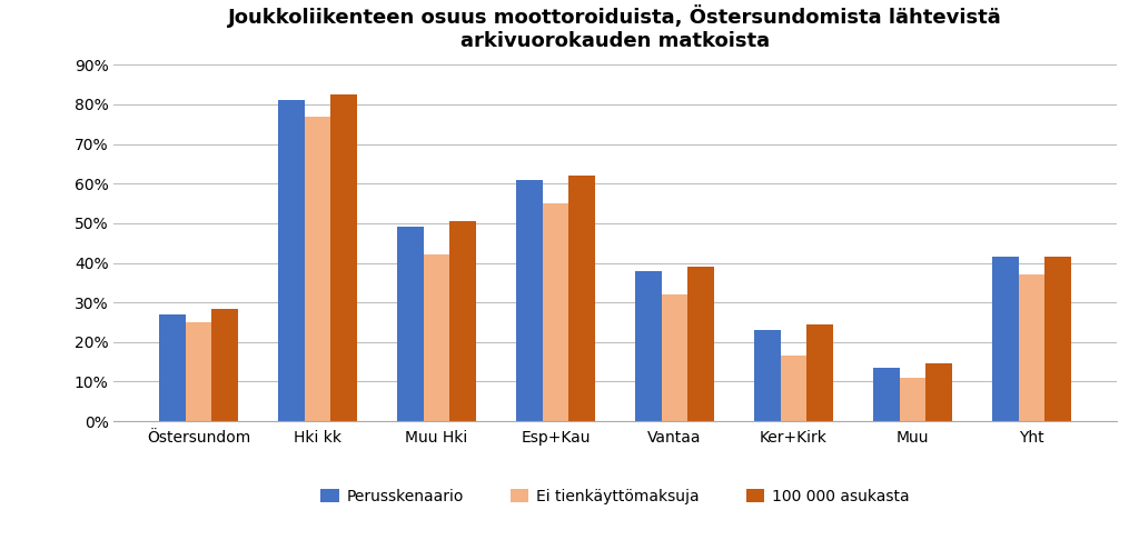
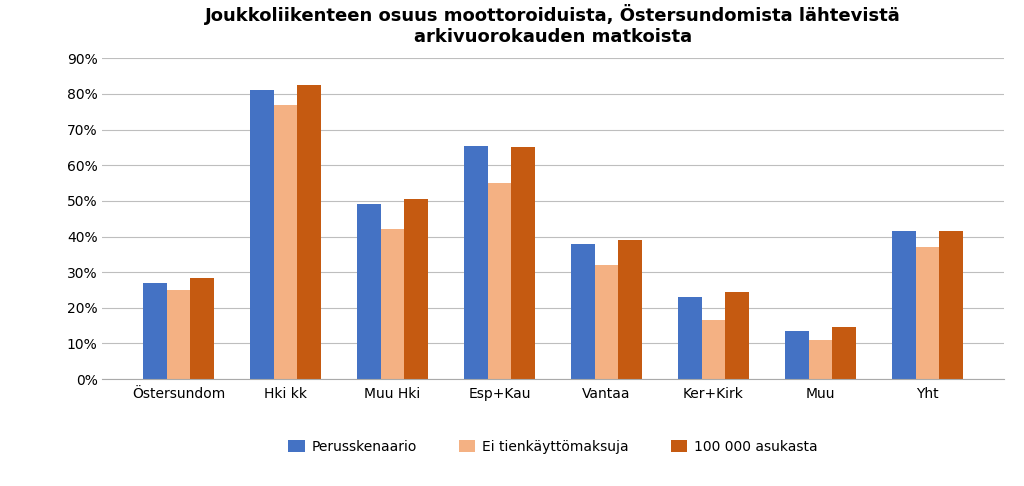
Perusskenaario/Esp+Kau: 61.0% -> 65.5%
100 000 asukasta/Esp+Kau: 62.0% -> 65.0%
